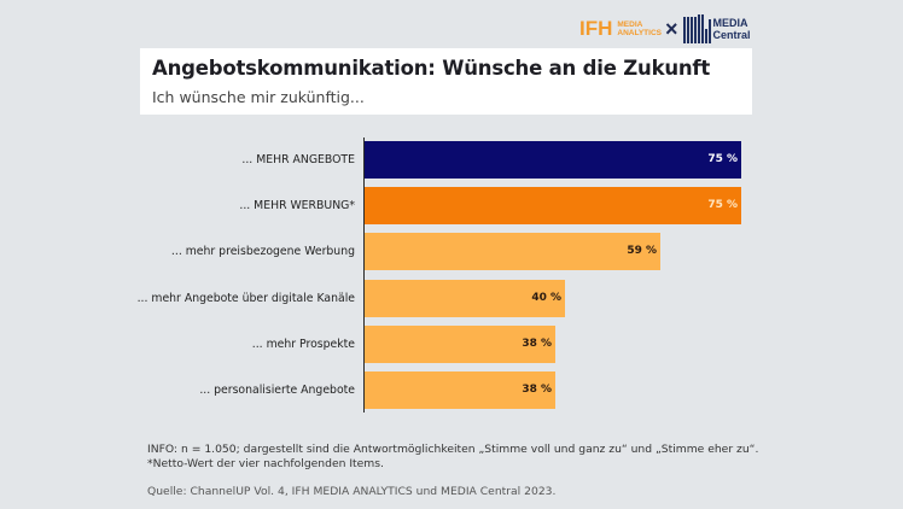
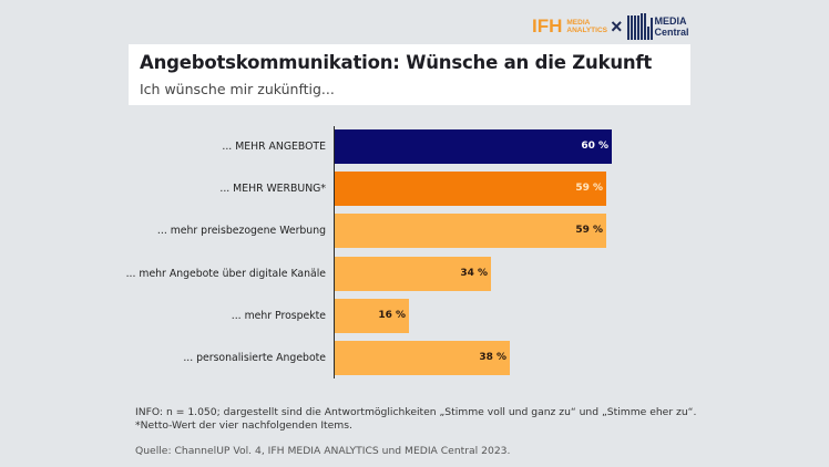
... MEHR ANGEBOTE: 75 -> 60
... MEHR WERBUNG*: 75 -> 59
... mehr Angebote über digitale Kanäle: 40 -> 34
... mehr Prospekte: 38 -> 16
